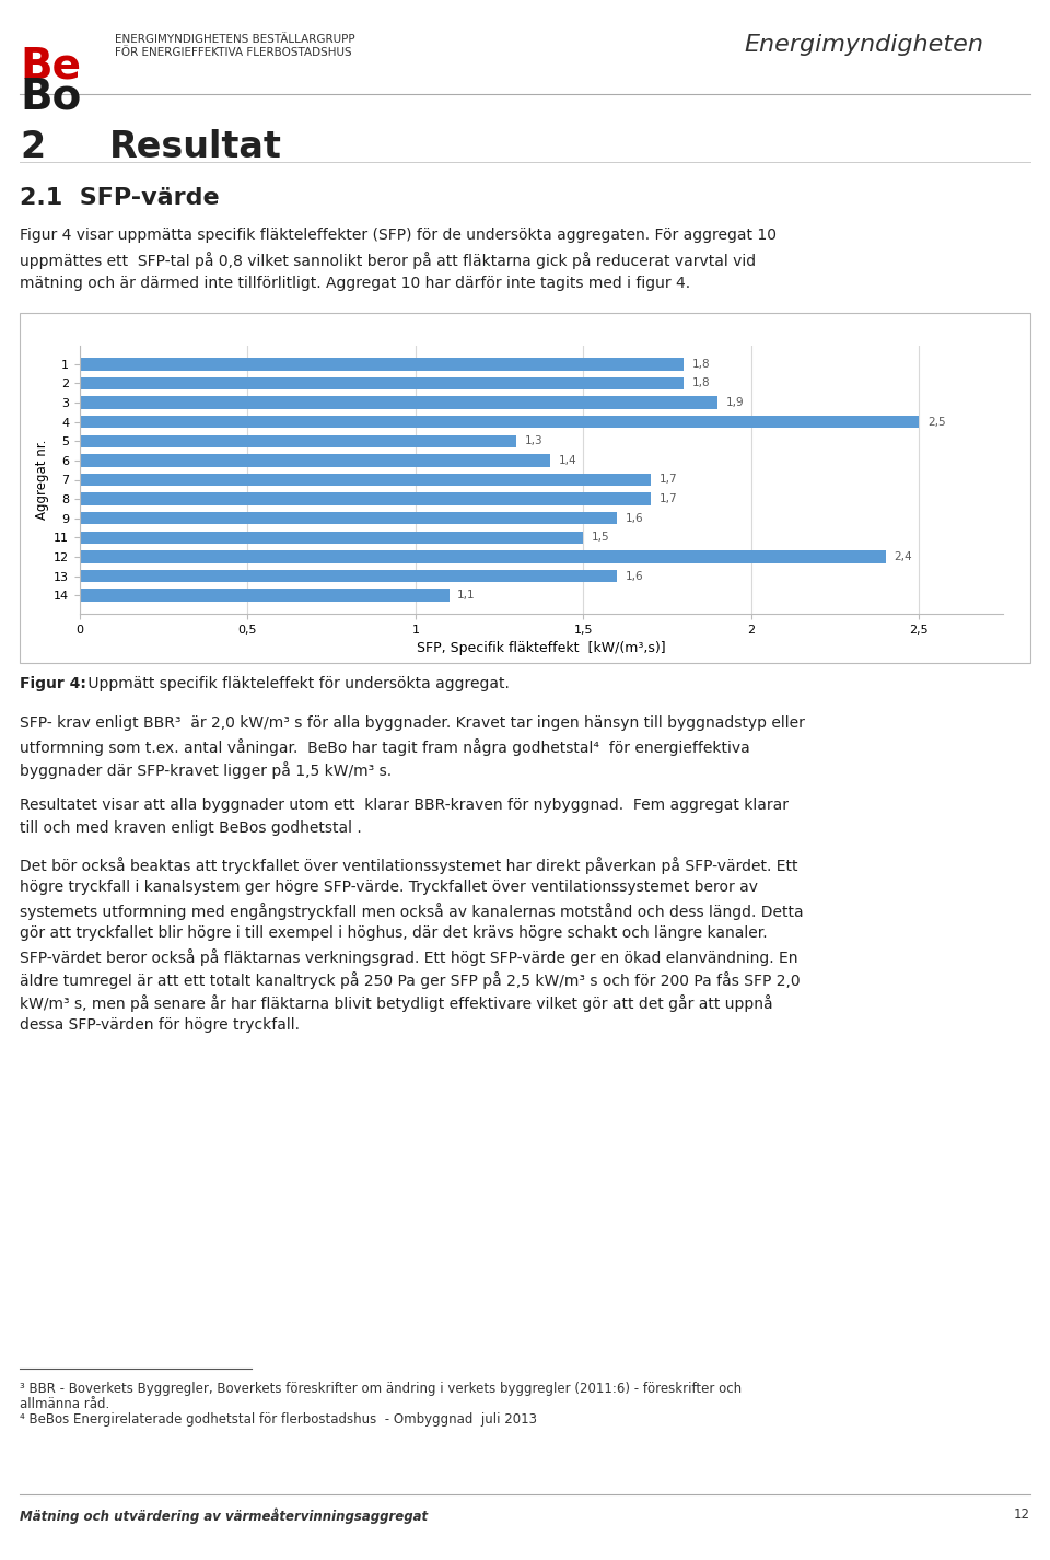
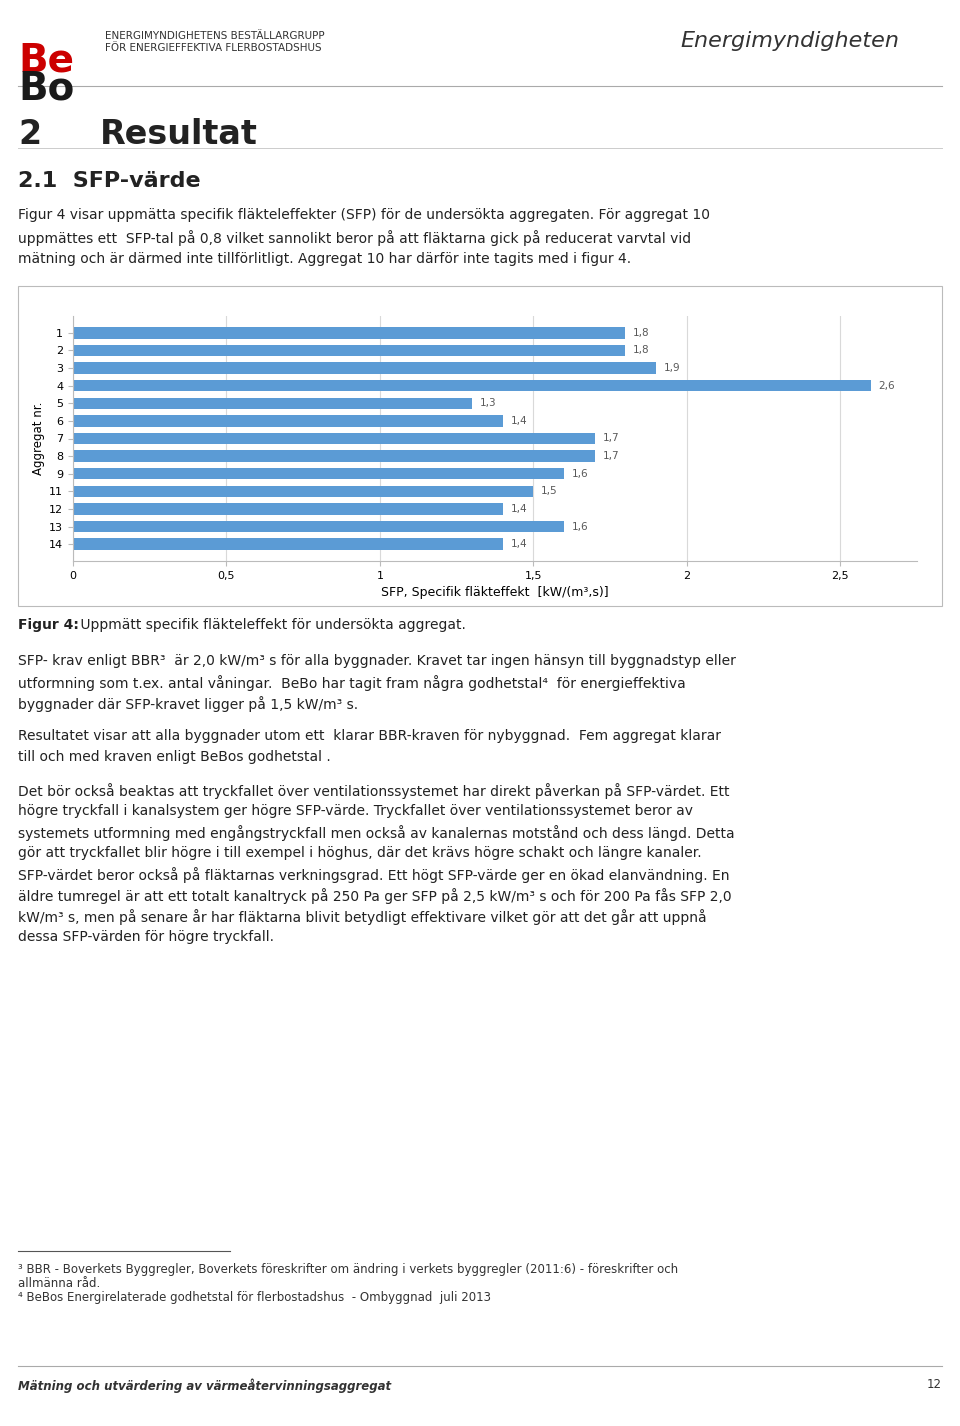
4: 2,5 -> 2,6
12: 2,4 -> 1,4
14: 1,1 -> 1,4
